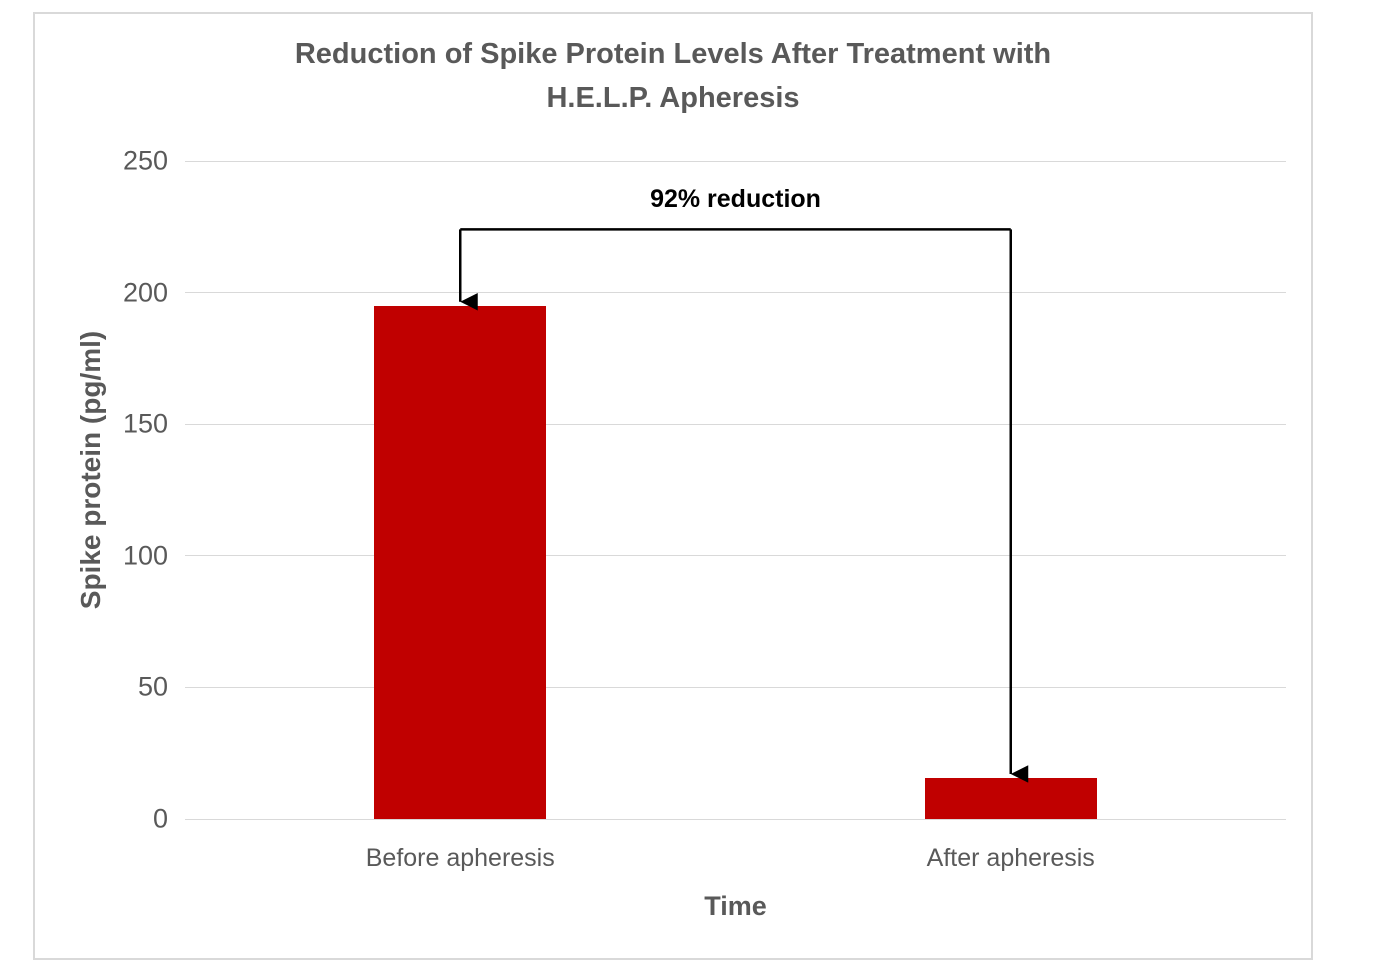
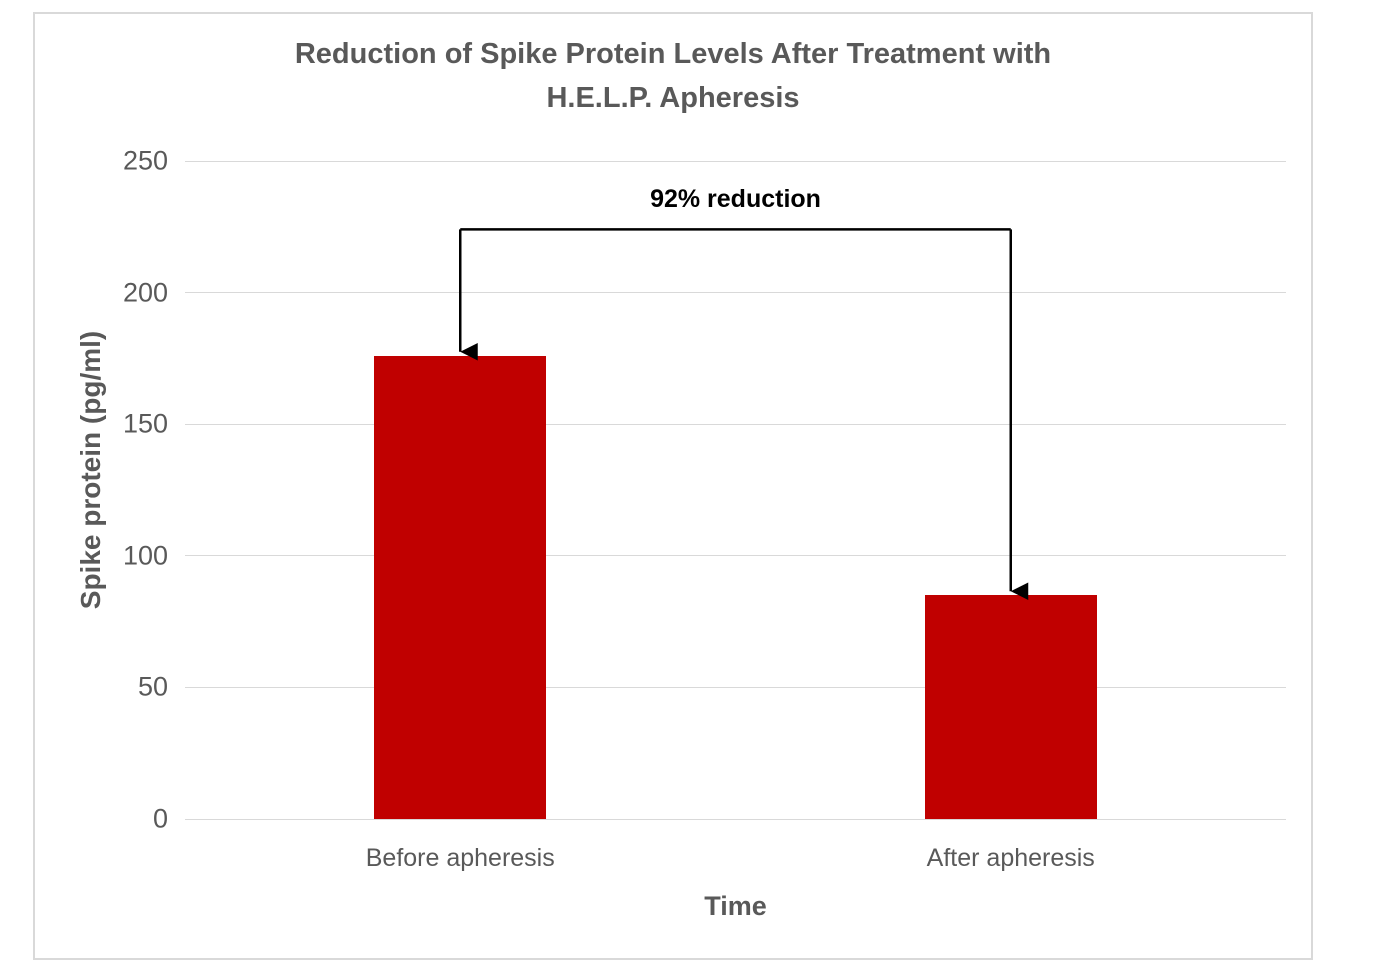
Before apheresis: 195 -> 176
After apheresis: 16 -> 85
